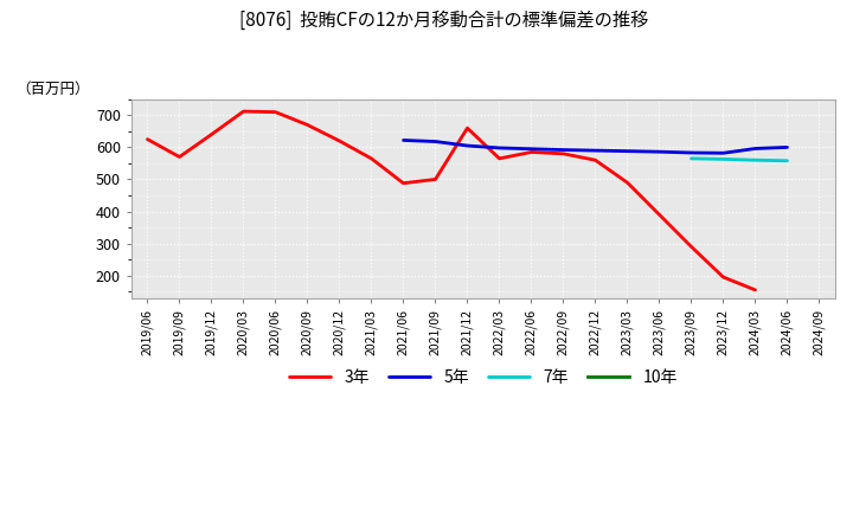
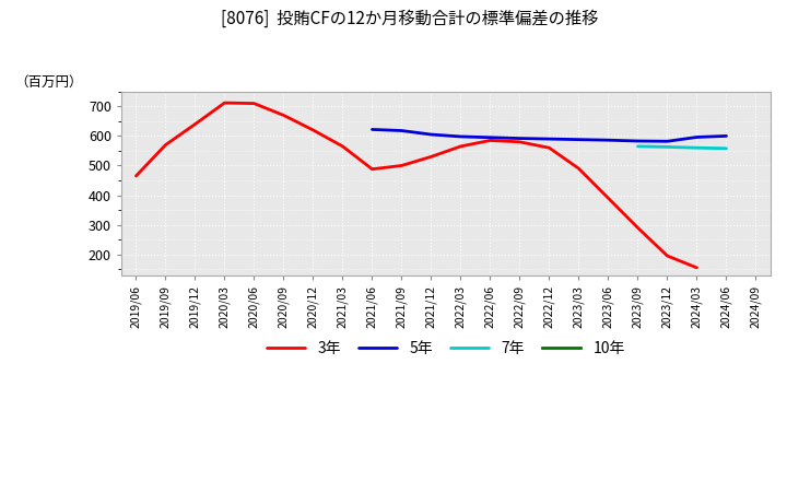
3年/2019/06: 625 -> 465
3年/2021/12: 660 -> 530
